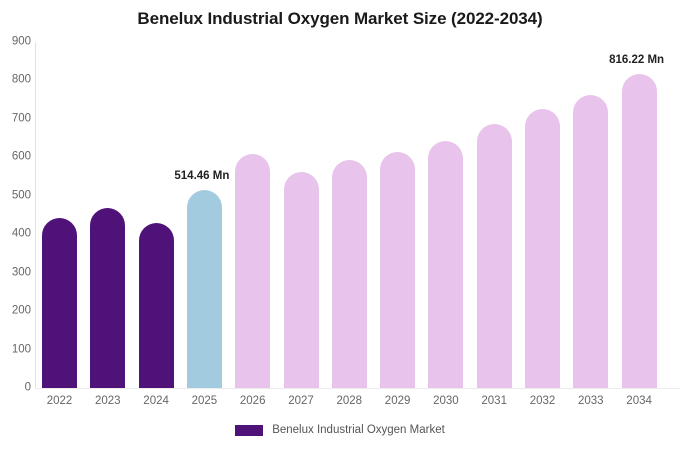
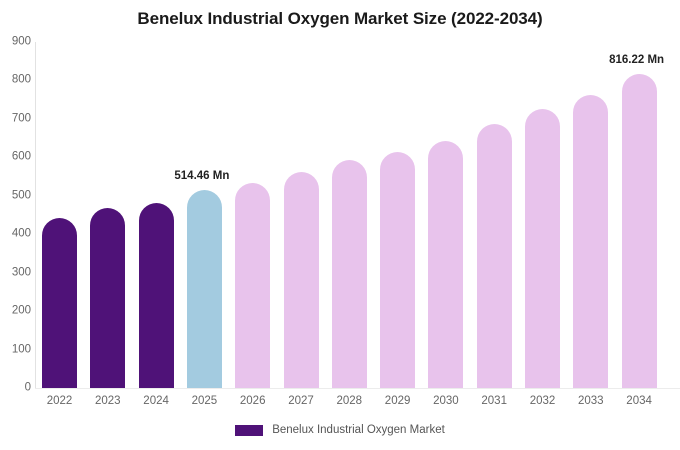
2024: 430 -> 480
2026: 610 -> 530
